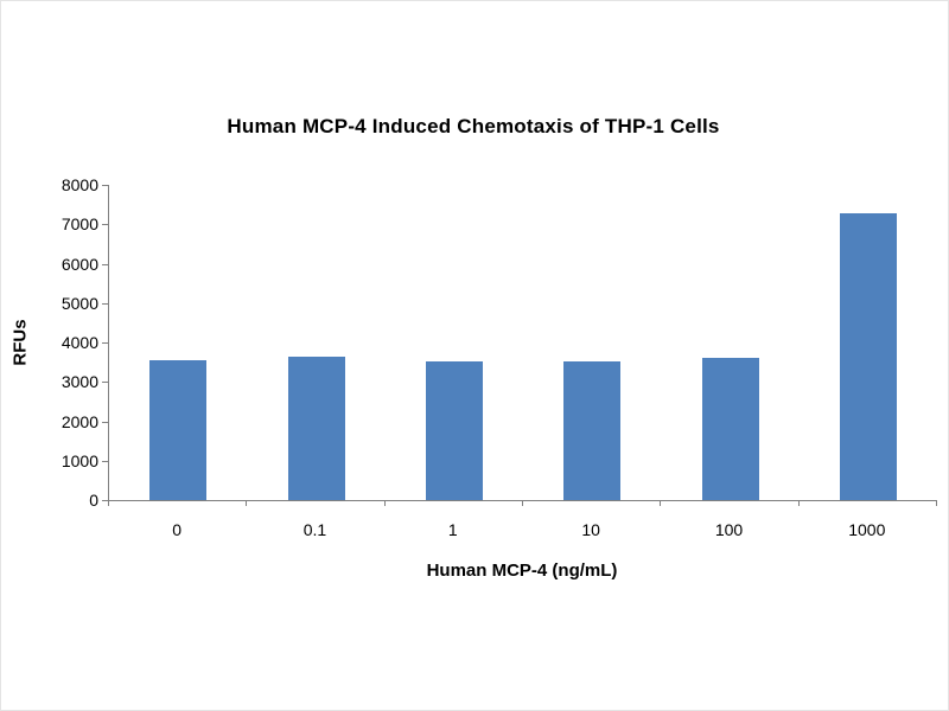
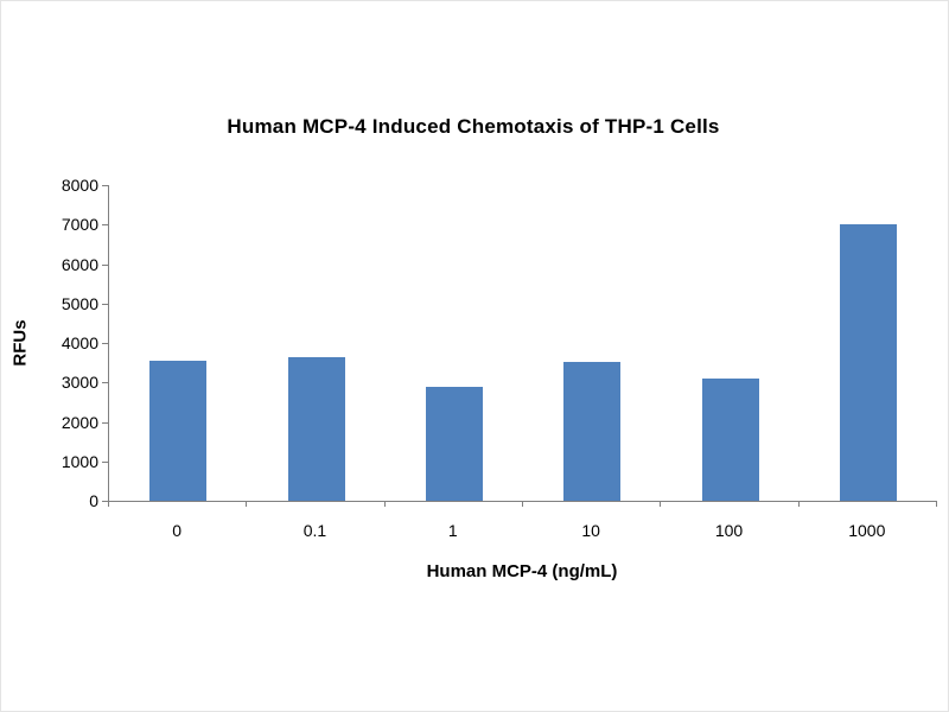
1: 3500 -> 2900
100: 3600 -> 3100
1000: 7300 -> 7000
